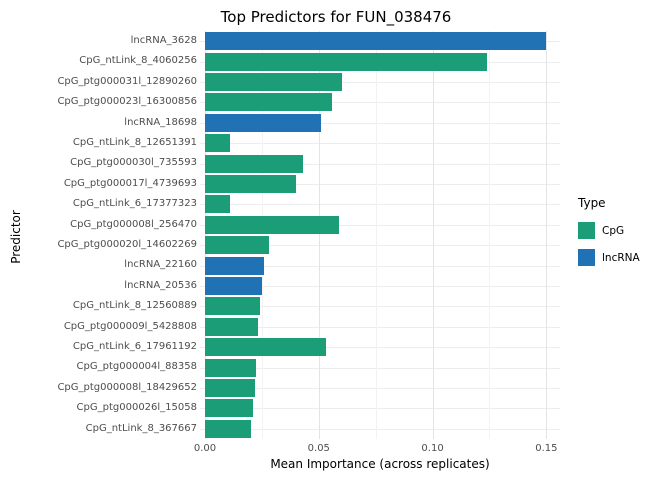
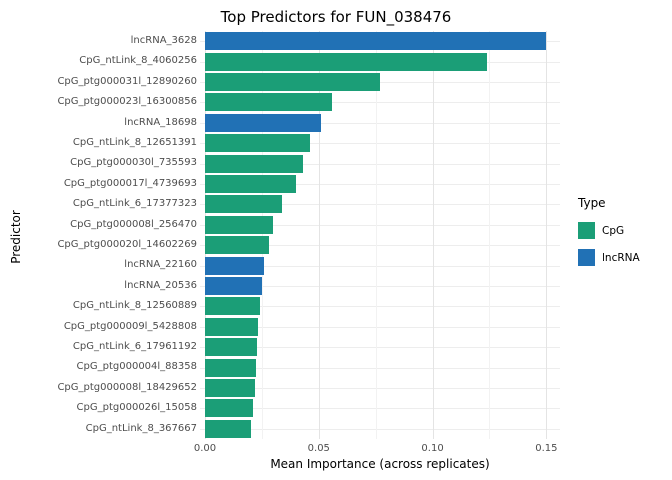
CpG_ptg000031l_12890260: 0.060 -> 0.077
CpG_ntLink_8_12651391: 0.011 -> 0.046
CpG_ntLink_6_17377323: 0.011 -> 0.034
CpG_ptg000008l_256470: 0.059 -> 0.030
CpG_ntLink_6_17961192: 0.053 -> 0.023
